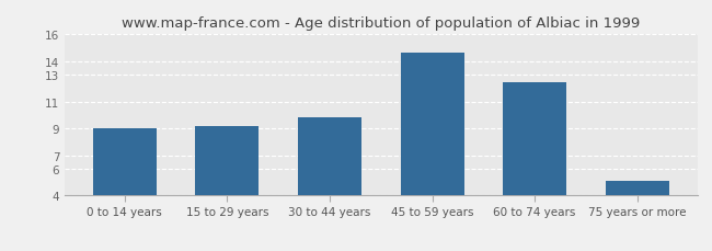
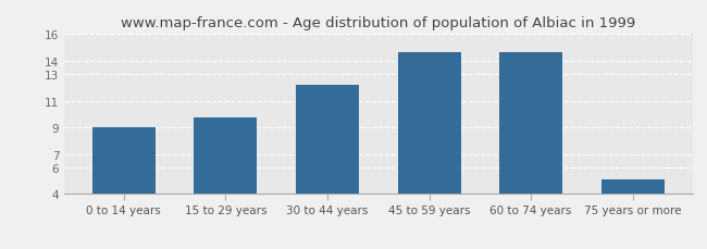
15 to 29 years: 9.2 -> 9.7
30 to 44 years: 9.8 -> 12.2
60 to 74 years: 12.4 -> 14.6
